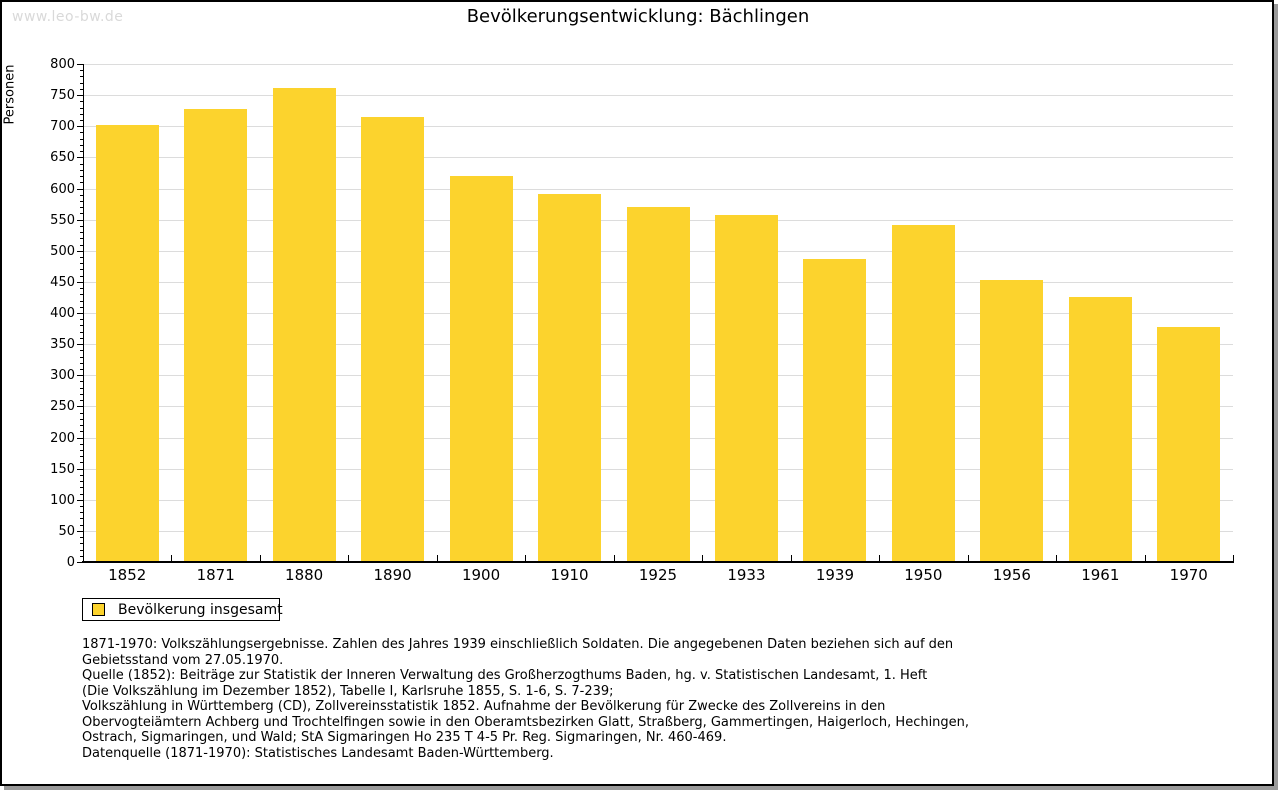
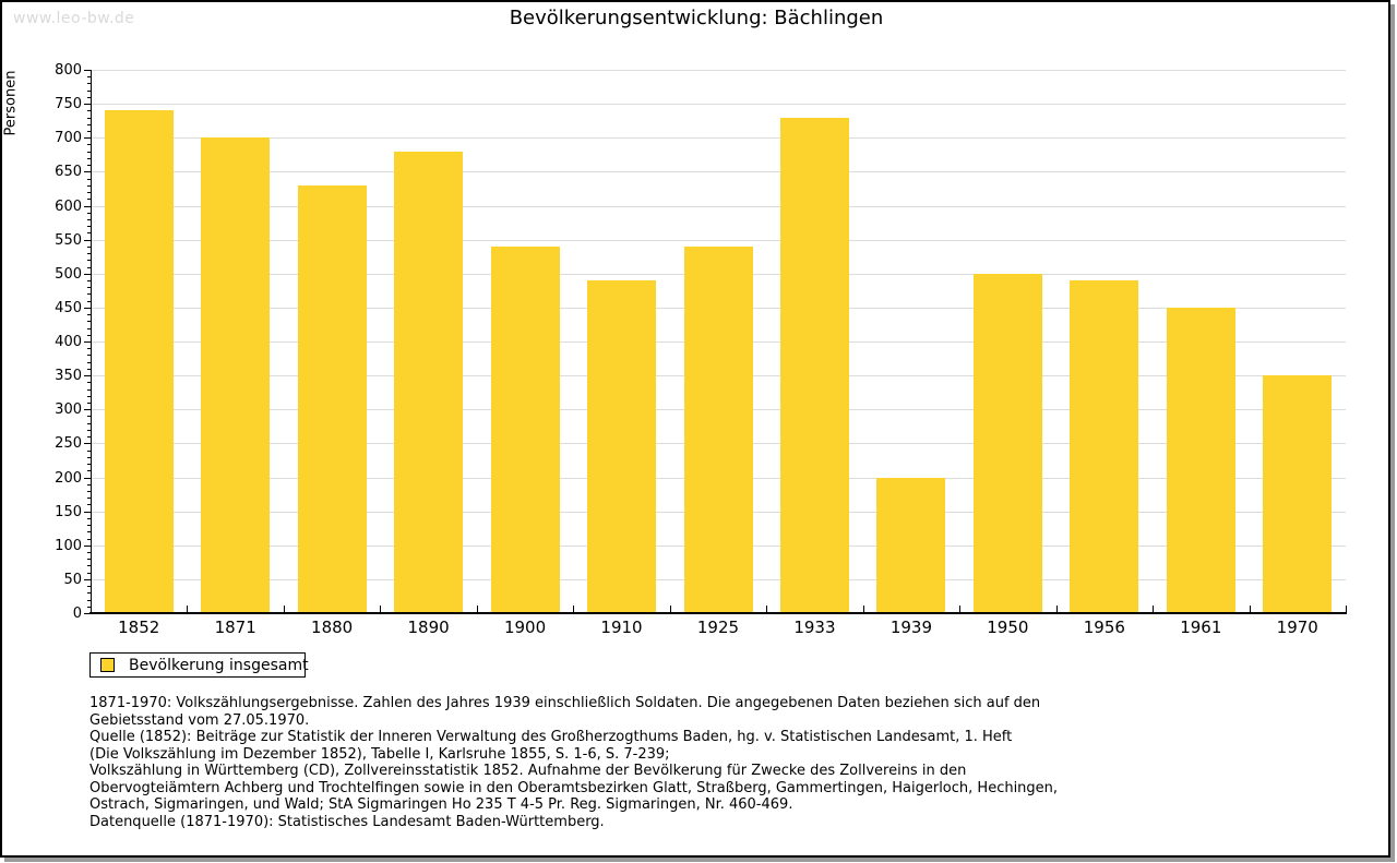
1852: 700 -> 740
1871: 730 -> 700
1880: 760 -> 630
1890: 720 -> 680
1900: 620 -> 540
1910: 590 -> 490
1925: 570 -> 540
1933: 560 -> 730
1939: 490 -> 200
1950: 540 -> 500
1956: 450 -> 490
1961: 420 -> 450
1970: 380 -> 350
